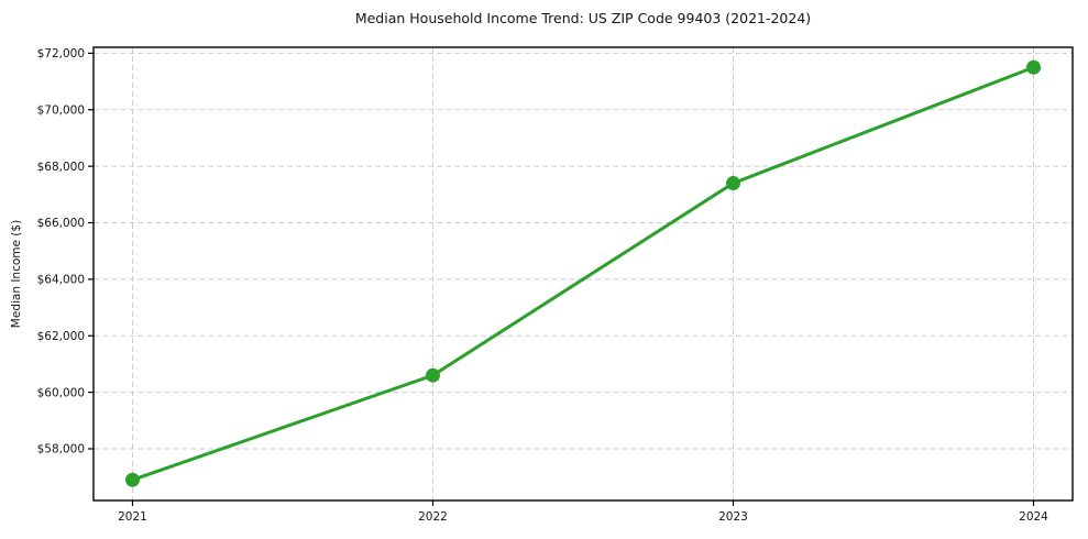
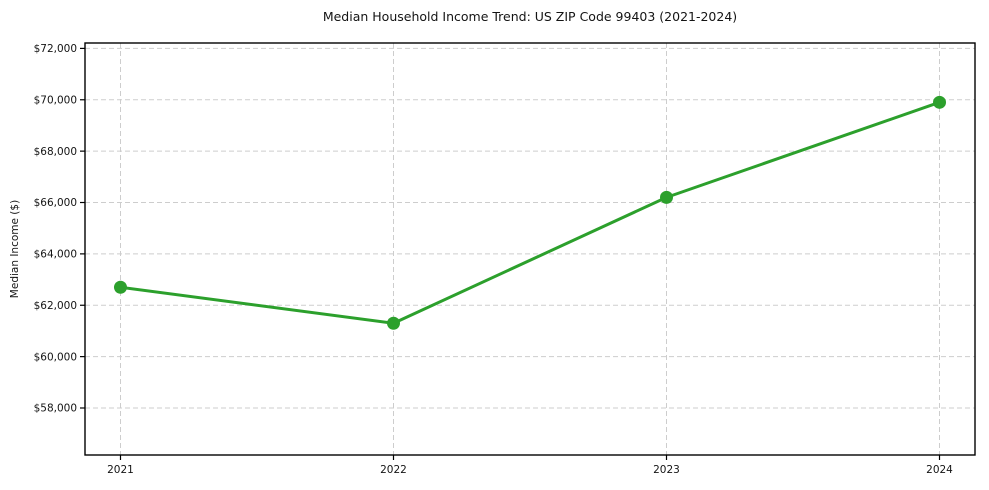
2021: $56900 -> $62700
2022: $60600 -> $61300
2023: $67400 -> $66200
2024: $71500 -> $69900
